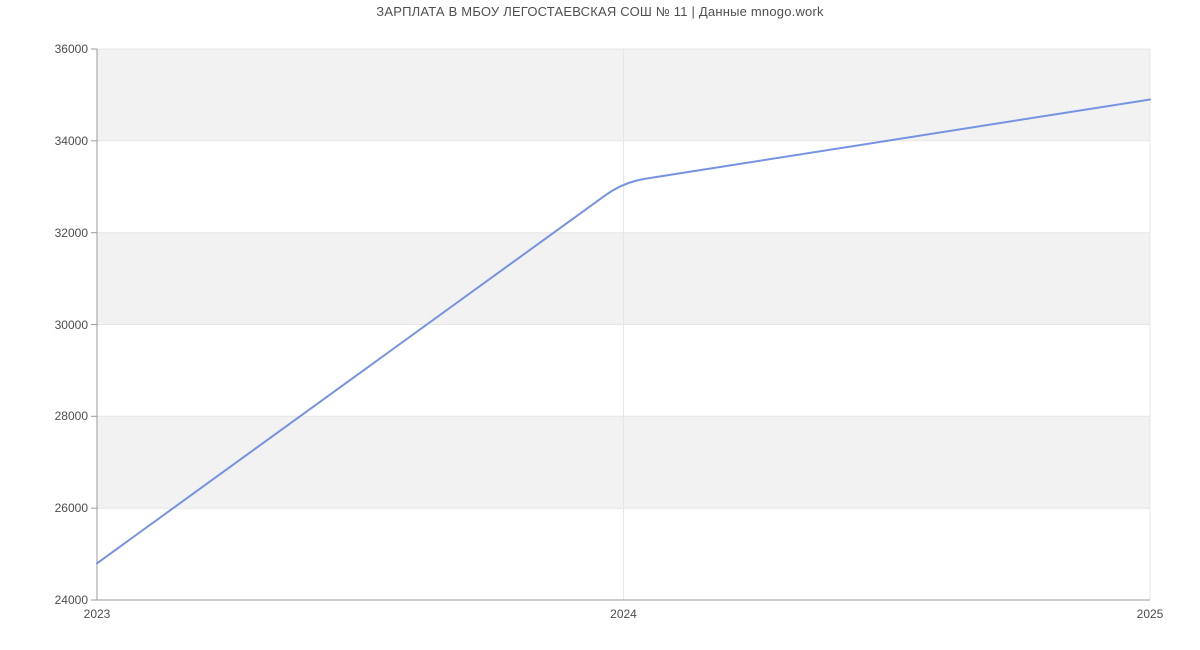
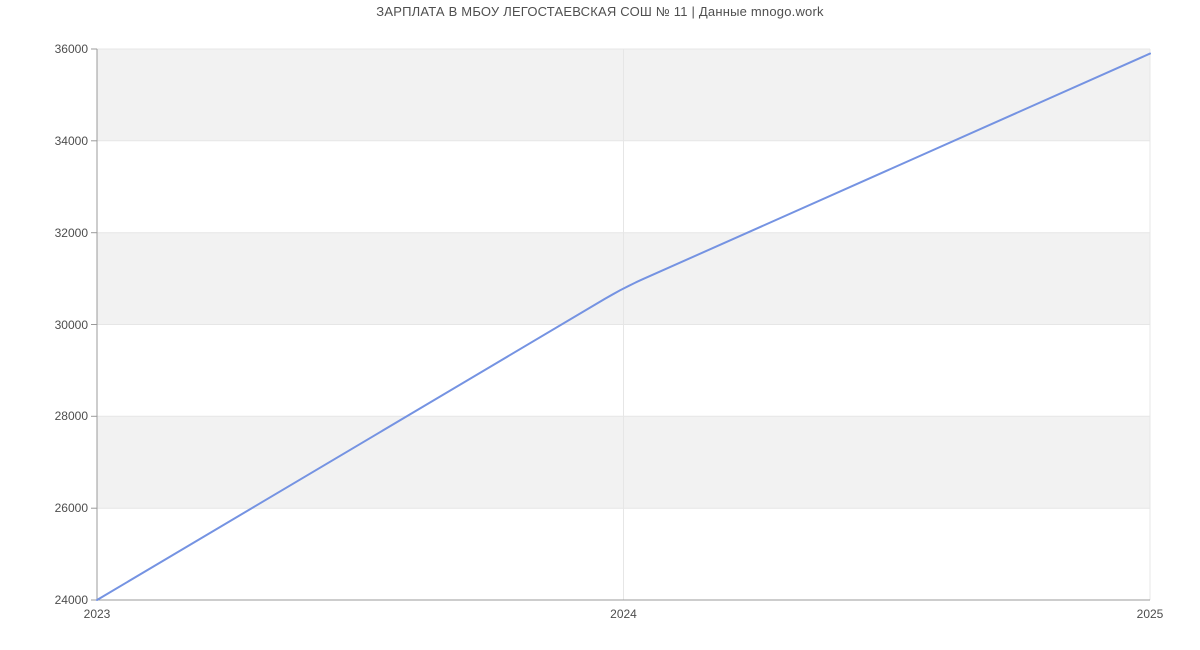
2023: 24800 -> 24000
2024: 33100 -> 30800
2025: 34900 -> 35900
